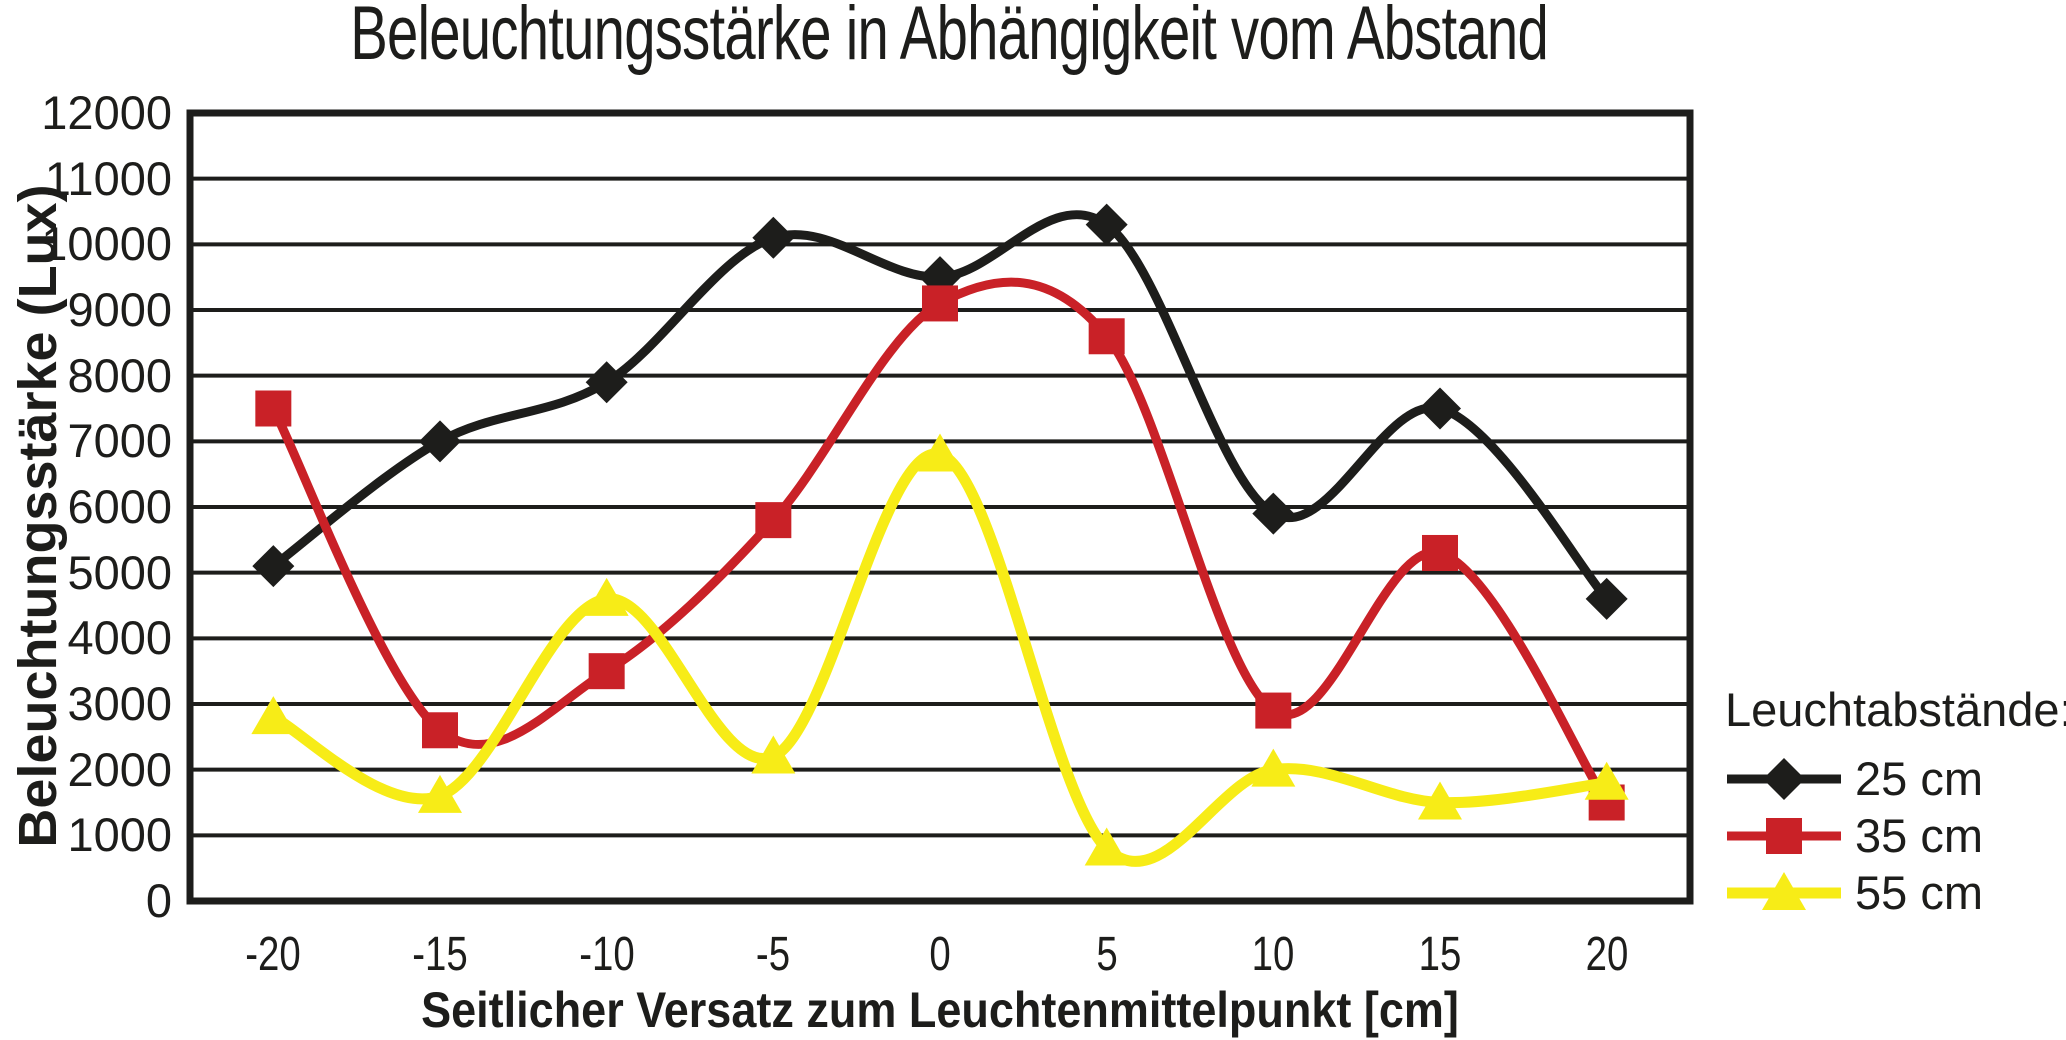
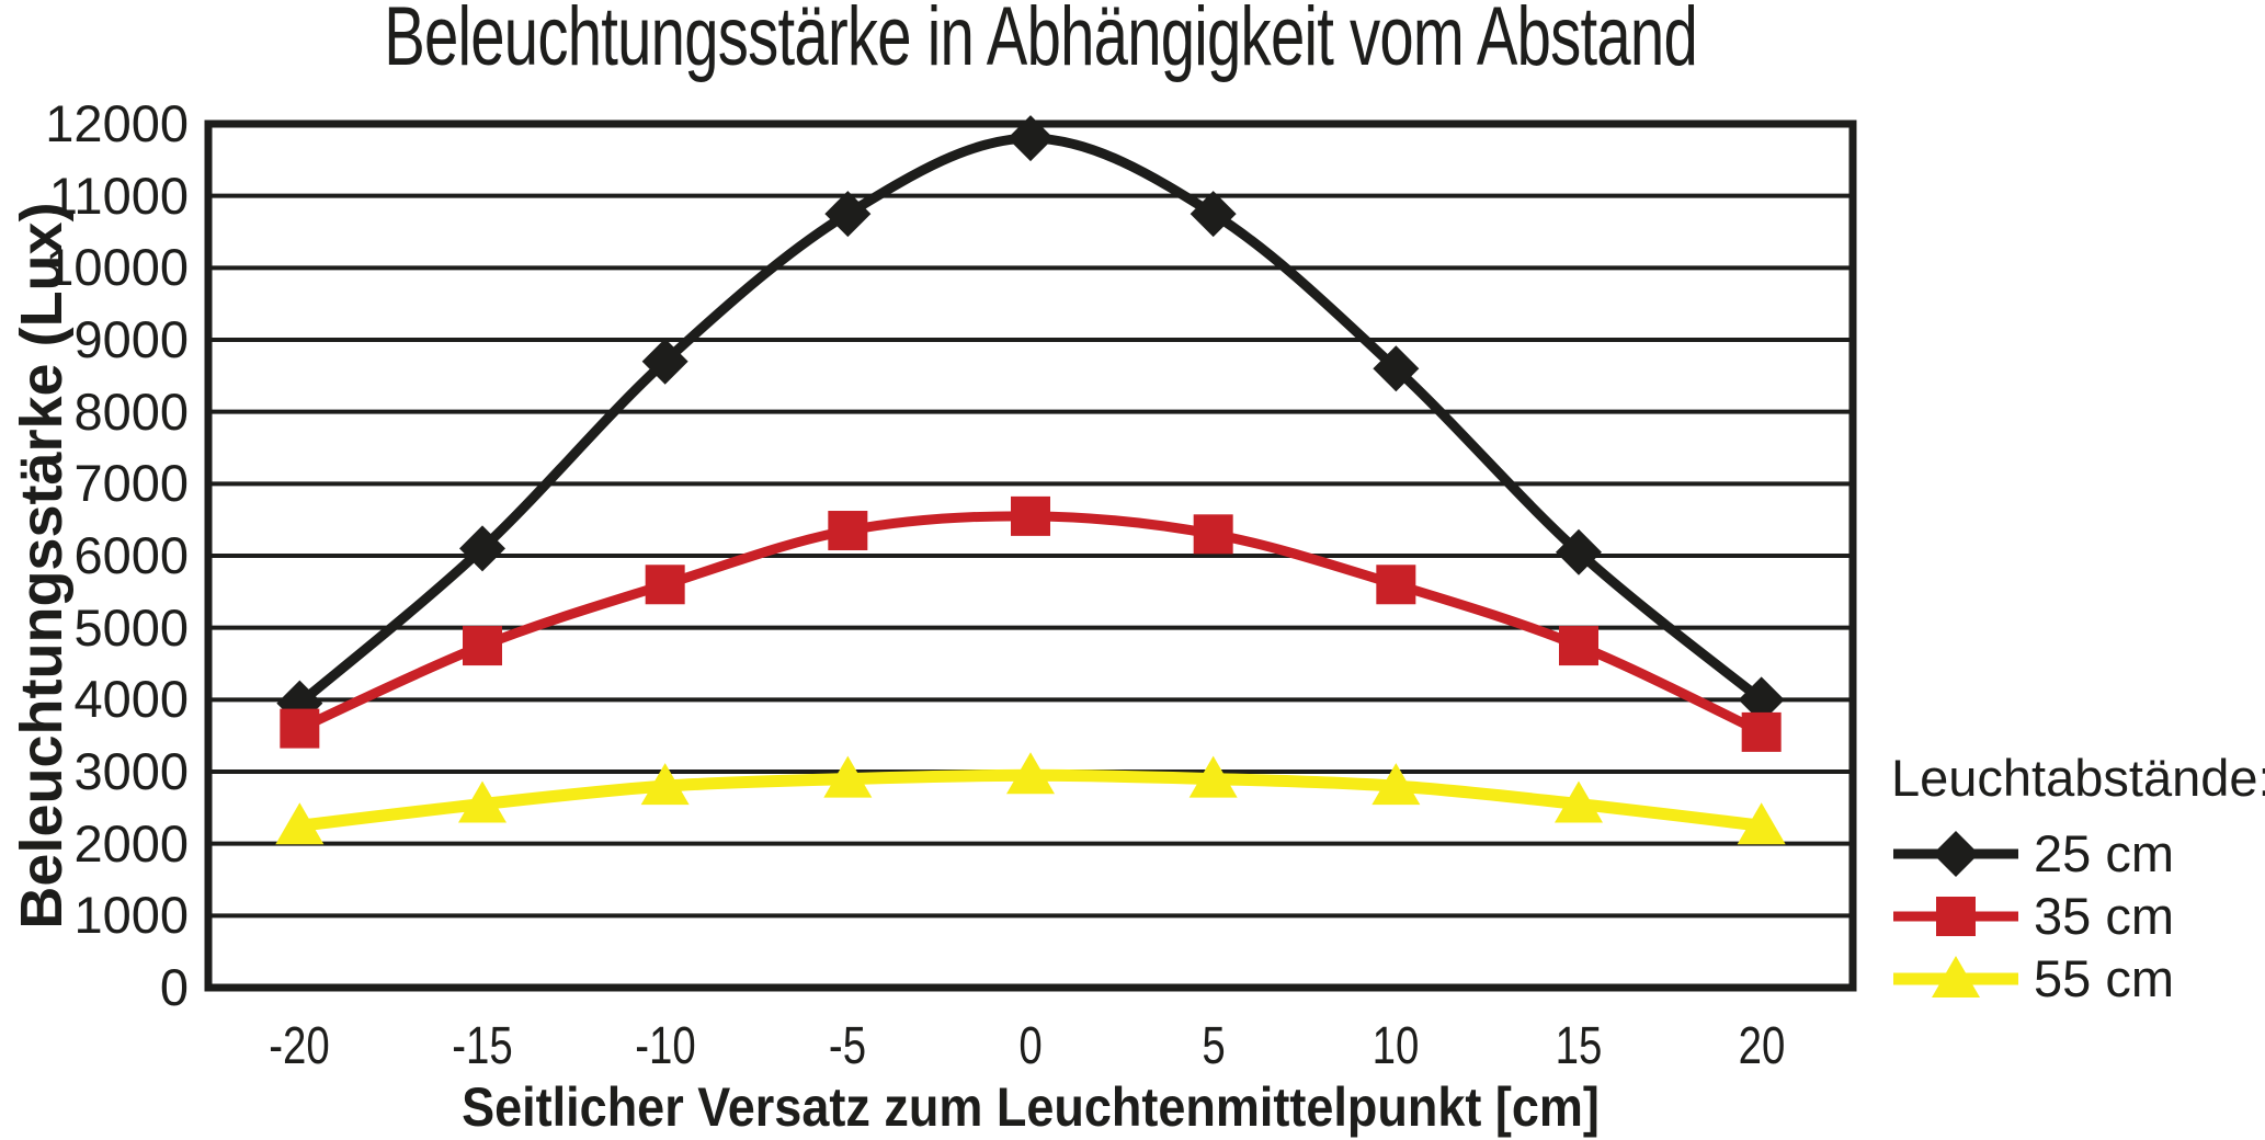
25 cm/-20: 5100 -> 4000
35 cm/-20: 7500 -> 3600
55 cm/-20: 2800 -> 2200
25 cm/-15: 7000 -> 6100
35 cm/-15: 2600 -> 4800
55 cm/-15: 1600 -> 2600
25 cm/-10: 7900 -> 8700
35 cm/-10: 3500 -> 5600
55 cm/-10: 4600 -> 2800
25 cm/-5: 10100 -> 10800
35 cm/-5: 5800 -> 6400
55 cm/-5: 2200 -> 2900
25 cm/0: 9500 -> 11800
35 cm/0: 9100 -> 6600
55 cm/0: 6800 -> 3000
25 cm/5: 10300 -> 10800
35 cm/5: 8600 -> 6300
55 cm/5: 800 -> 2900
25 cm/10: 5900 -> 8600
35 cm/10: 2900 -> 5600
55 cm/10: 2000 -> 2800
25 cm/15: 7500 -> 6000
35 cm/15: 5300 -> 4800
55 cm/15: 1500 -> 2600
25 cm/20: 4600 -> 4000
35 cm/20: 1500 -> 3600
55 cm/20: 1800 -> 2200
